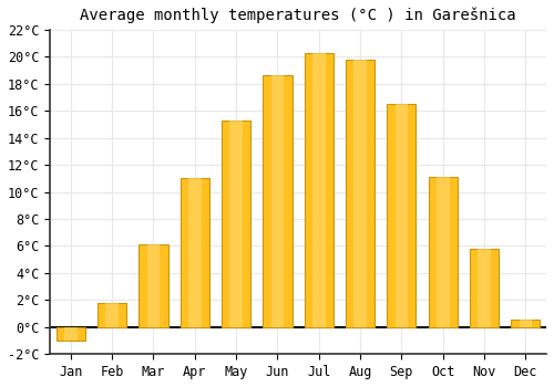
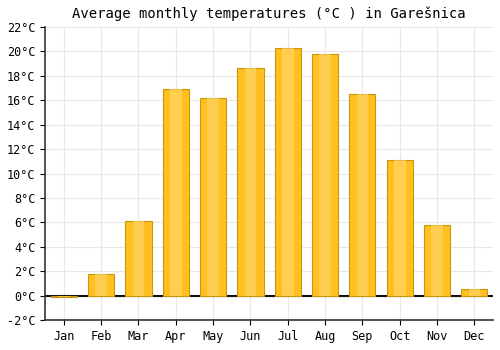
Jan: -1.0°C -> -0.1°C
Apr: 11.0°C -> 16.9°C
May: 15.3°C -> 16.2°C
